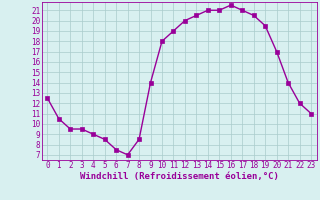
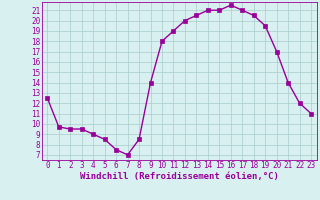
1: 10.5 -> 9.7
